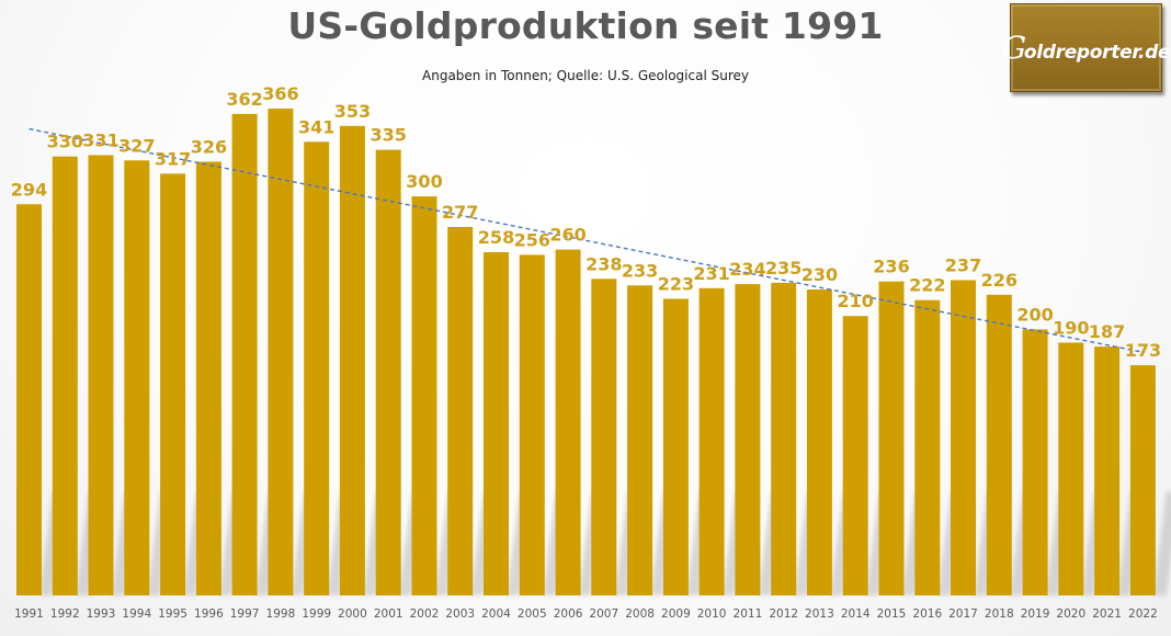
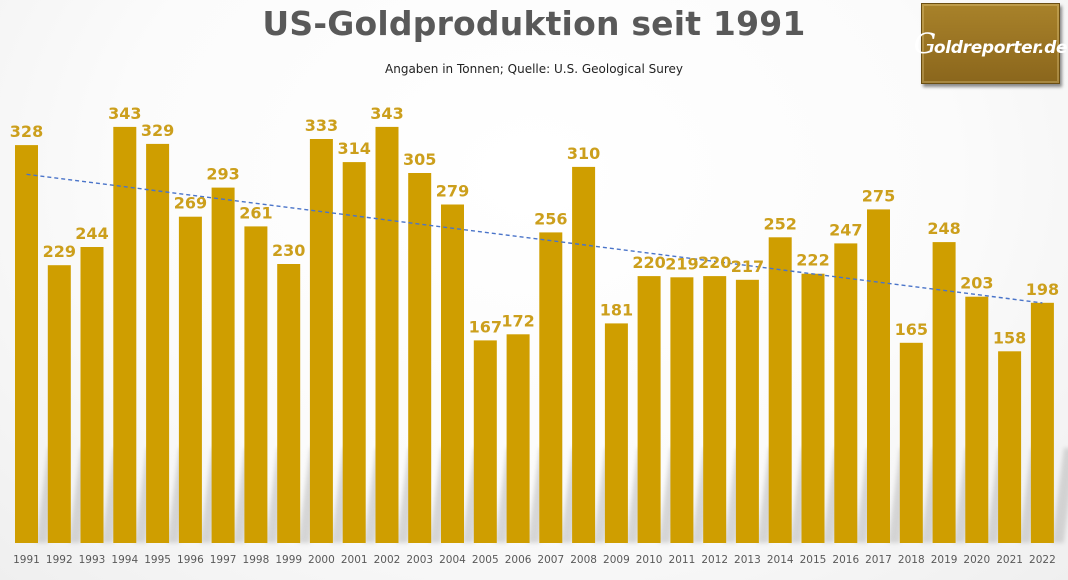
1991: 294 -> 328
1992: 330 -> 229
1993: 331 -> 244
1994: 327 -> 343
1995: 317 -> 329
1996: 326 -> 269
1997: 362 -> 293
1998: 366 -> 261
1999: 341 -> 230
2000: 353 -> 333
2001: 335 -> 314
2002: 300 -> 343
2003: 277 -> 305
2004: 258 -> 279
2005: 256 -> 167
2006: 260 -> 172
2007: 238 -> 256
2008: 233 -> 310
2009: 223 -> 181
2010: 231 -> 220
2011: 234 -> 219
2012: 235 -> 220
2013: 230 -> 217
2014: 210 -> 252
2015: 236 -> 222
2016: 222 -> 247
2017: 237 -> 275
2018: 226 -> 165
2019: 200 -> 248
2020: 190 -> 203
2021: 187 -> 158
2022: 173 -> 198
